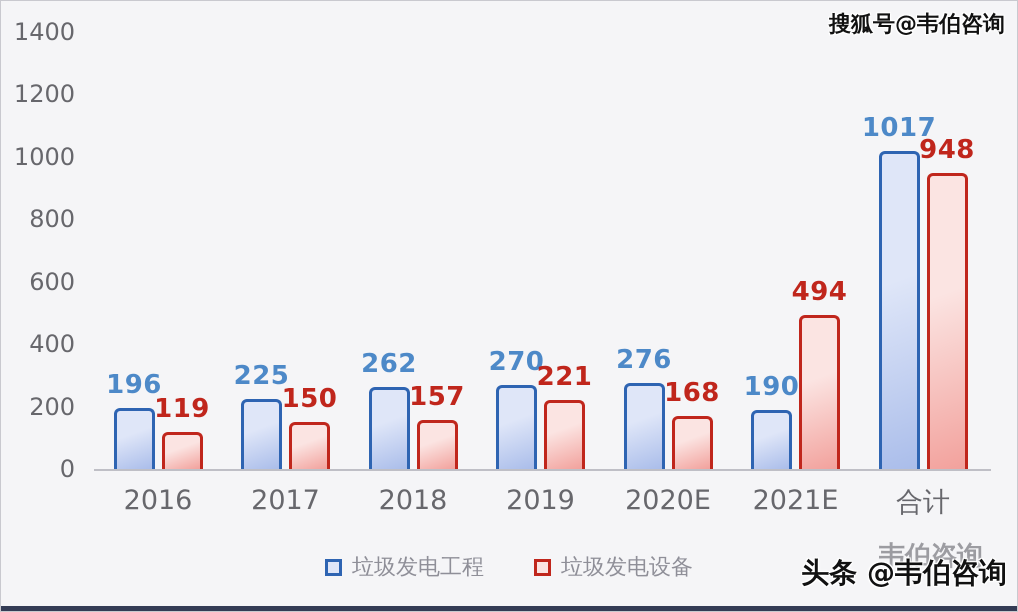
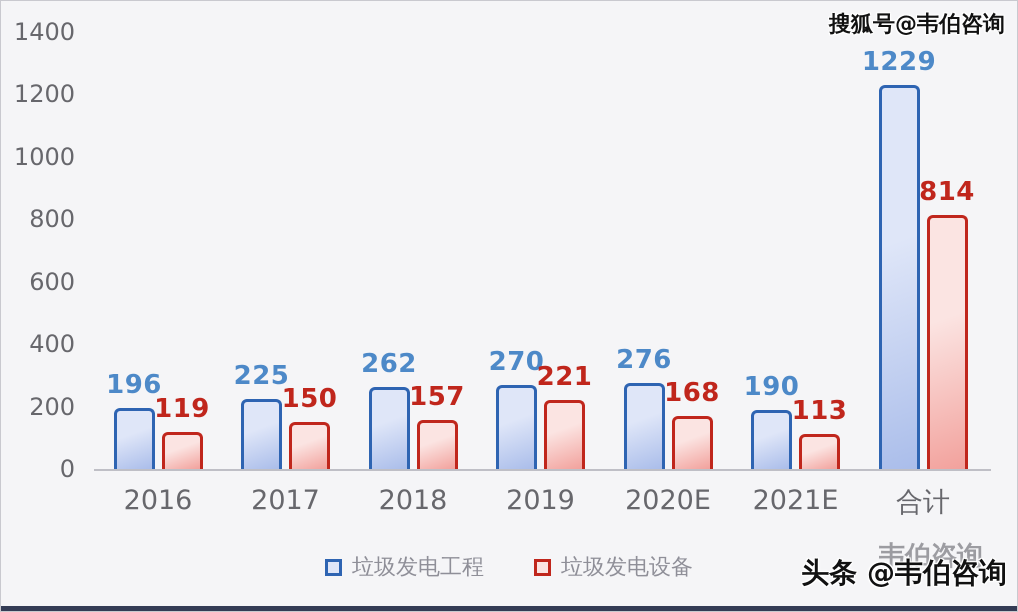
垃圾发电设备/2021E: 494 -> 113
垃圾发电工程/合计: 1017 -> 1229
垃圾发电设备/合计: 948 -> 814
